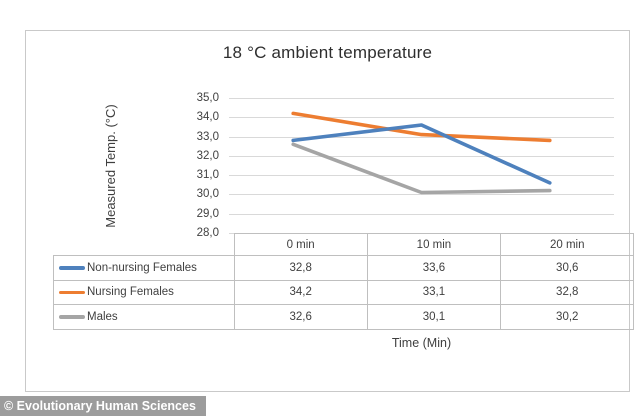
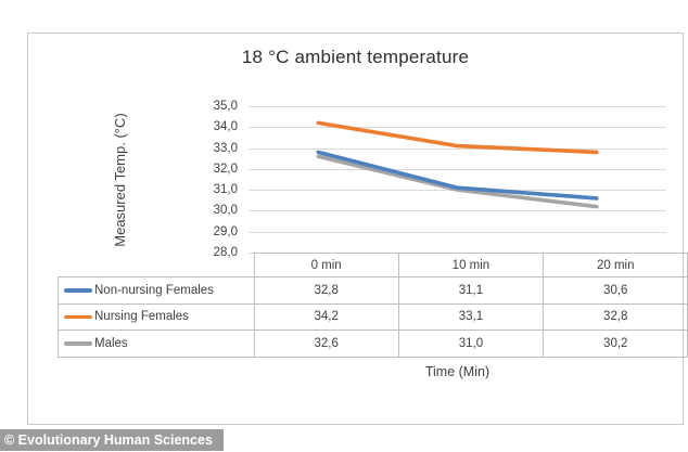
Non-nursing Females/10 min: 33,6 -> 31,1
Males/10 min: 30,1 -> 31,0
